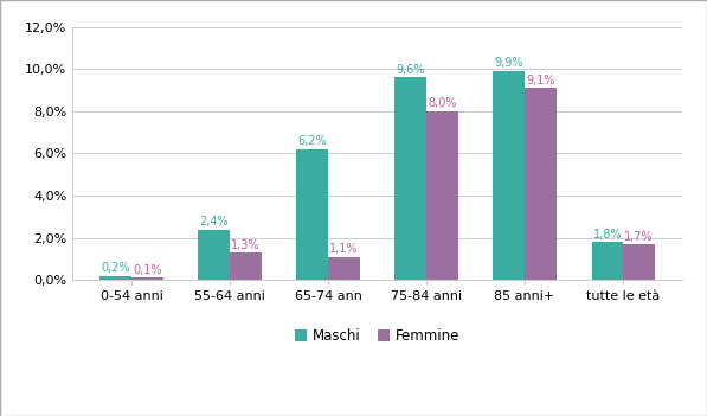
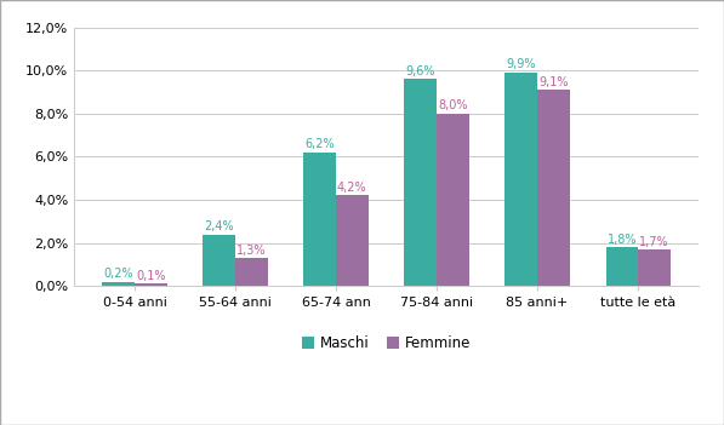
Femmine/65-74 ann: 1,1% -> 4,2%
